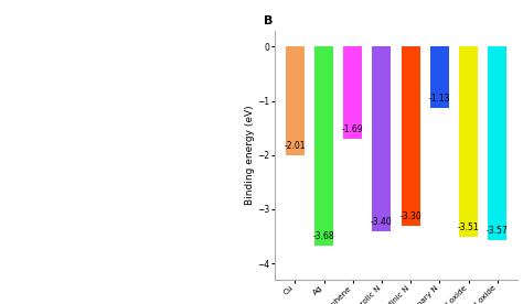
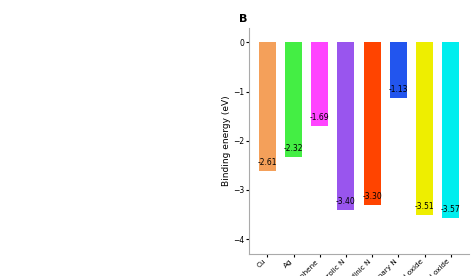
Cu: -2.01 -> -2.61
Ag: -3.68 -> -2.32
